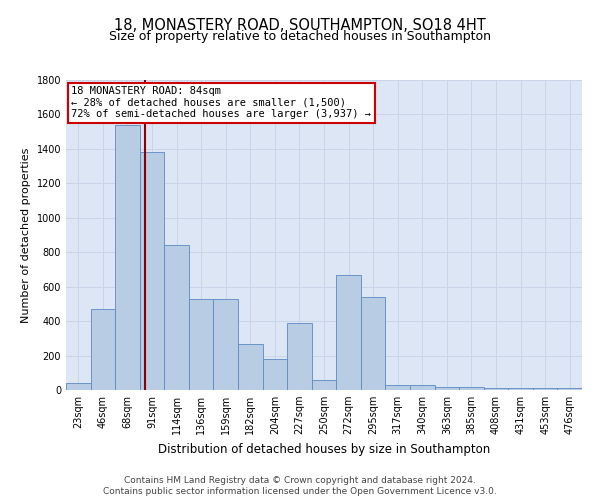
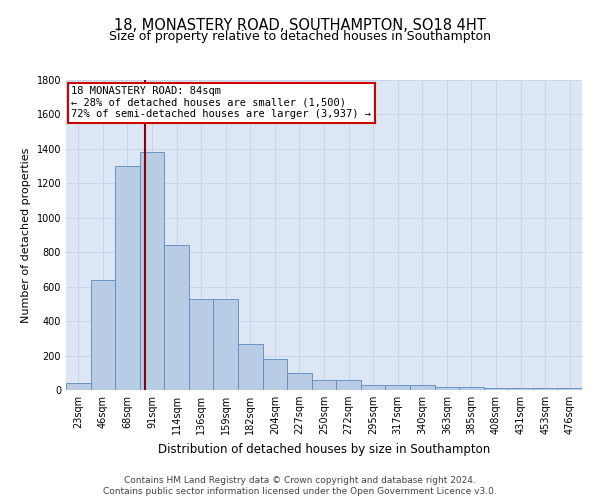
46sqm: 470 -> 640
68sqm: 1540 -> 1300
227sqm: 390 -> 100
272sqm: 670 -> 60
295sqm: 540 -> 30
